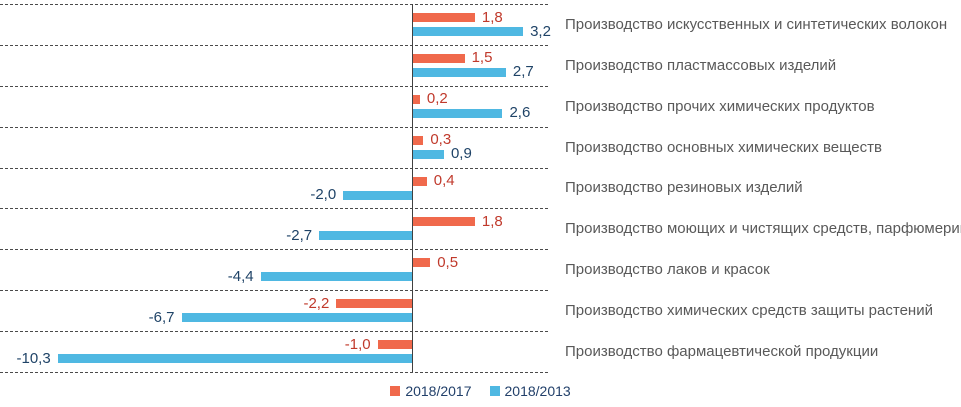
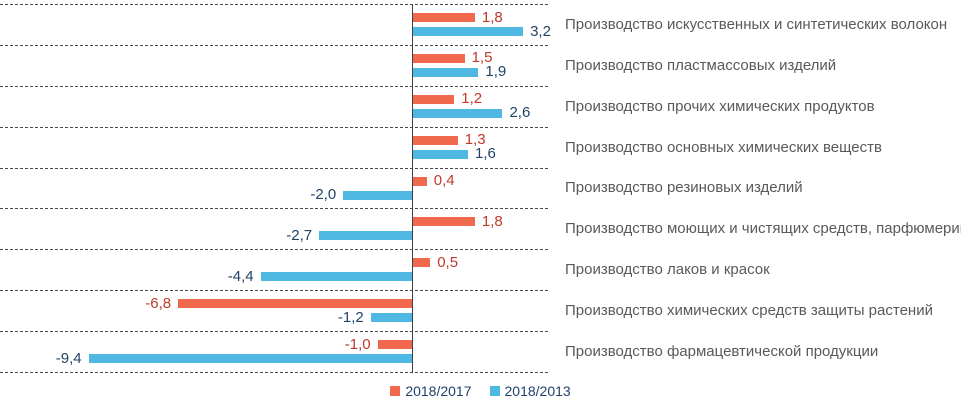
2018/2013/Производство пластмассовых изделий: 2,7 -> 1,9
2018/2017/Производство прочих химических продуктов: 0,2 -> 1,2
2018/2017/Производство основных химических веществ: 0,3 -> 1,3
2018/2013/Производство основных химических веществ: 0,9 -> 1,6
2018/2017/Производство химических средств защиты растений: -2,2 -> -6,8
2018/2013/Производство химических средств защиты растений: -6,7 -> -1,2
2018/2013/Производство фармацевтической продукции: -10,3 -> -9,4
